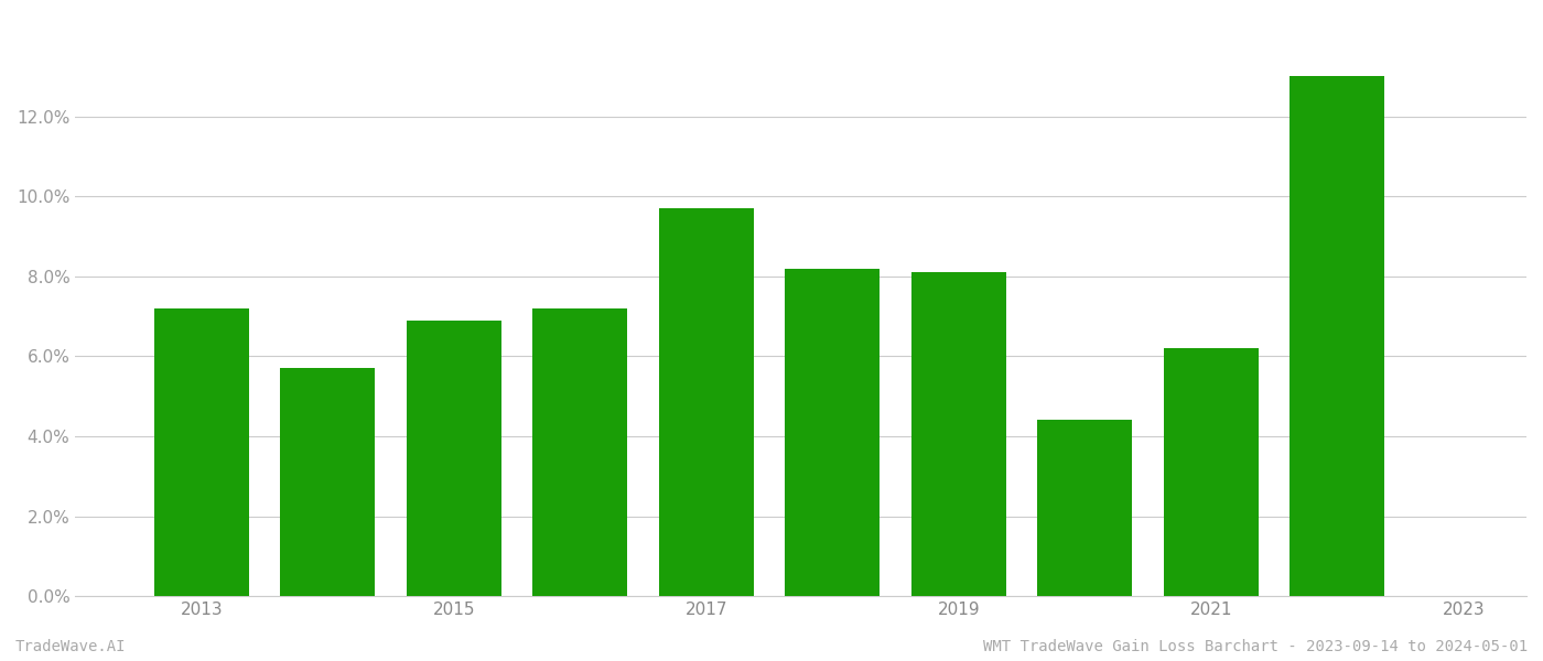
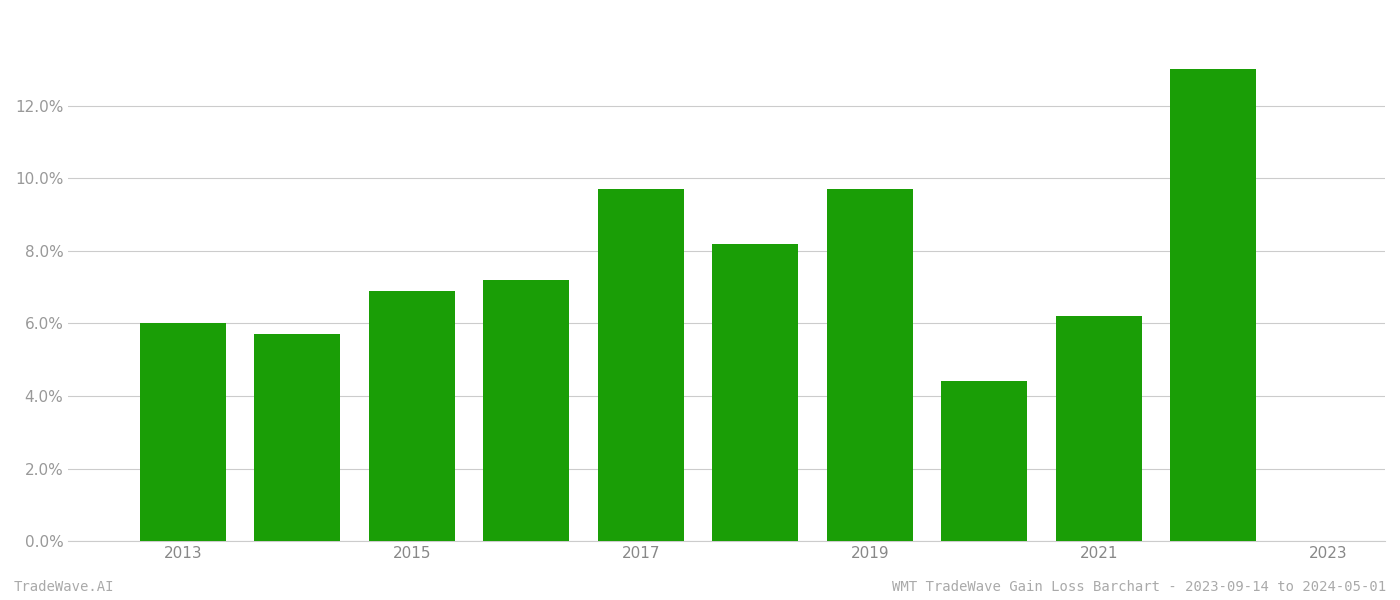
2013: 7.2% -> 6.0%
2019: 8.1% -> 9.7%
